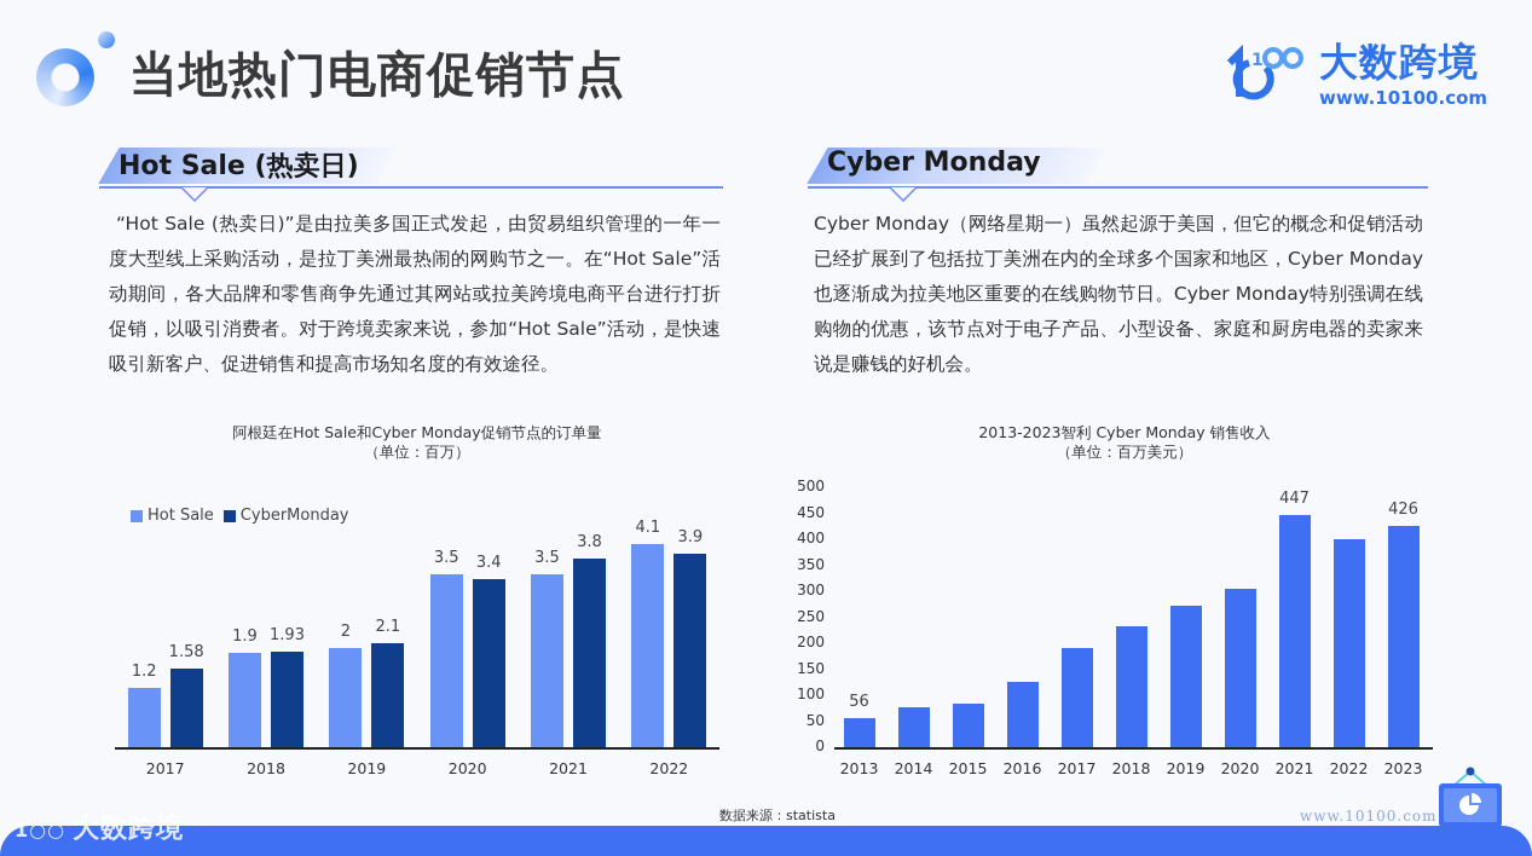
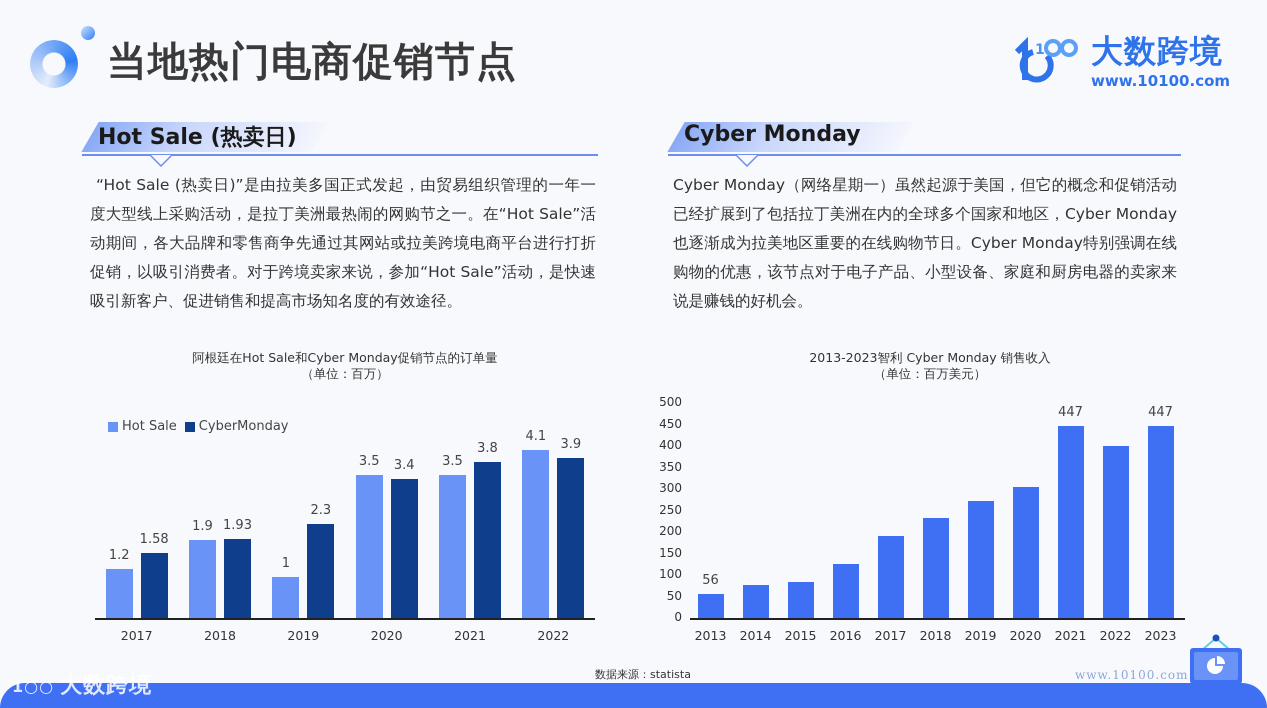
阿根廷在Hot Sale和Cyber Monday促销节点的订单量/Hot Sale/2019: 2 -> 1
阿根廷在Hot Sale和Cyber Monday促销节点的订单量/CyberMonday/2019: 2.1 -> 2.3
2013-2023智利 Cyber Monday 销售收入/2023: 426 -> 447
